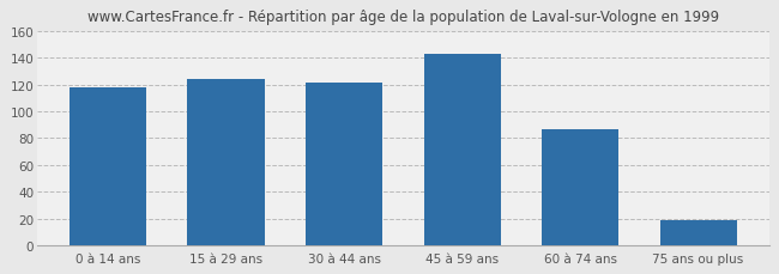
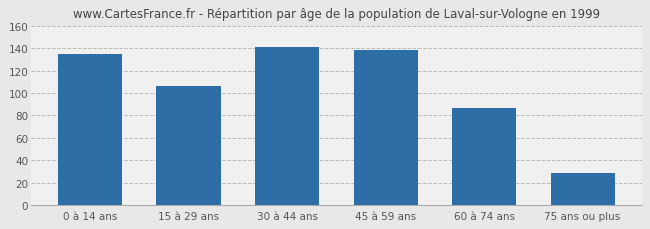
0 à 14 ans: 118 -> 135
15 à 29 ans: 124 -> 106
30 à 44 ans: 121 -> 141
45 à 59 ans: 143 -> 138
75 ans ou plus: 19 -> 29
